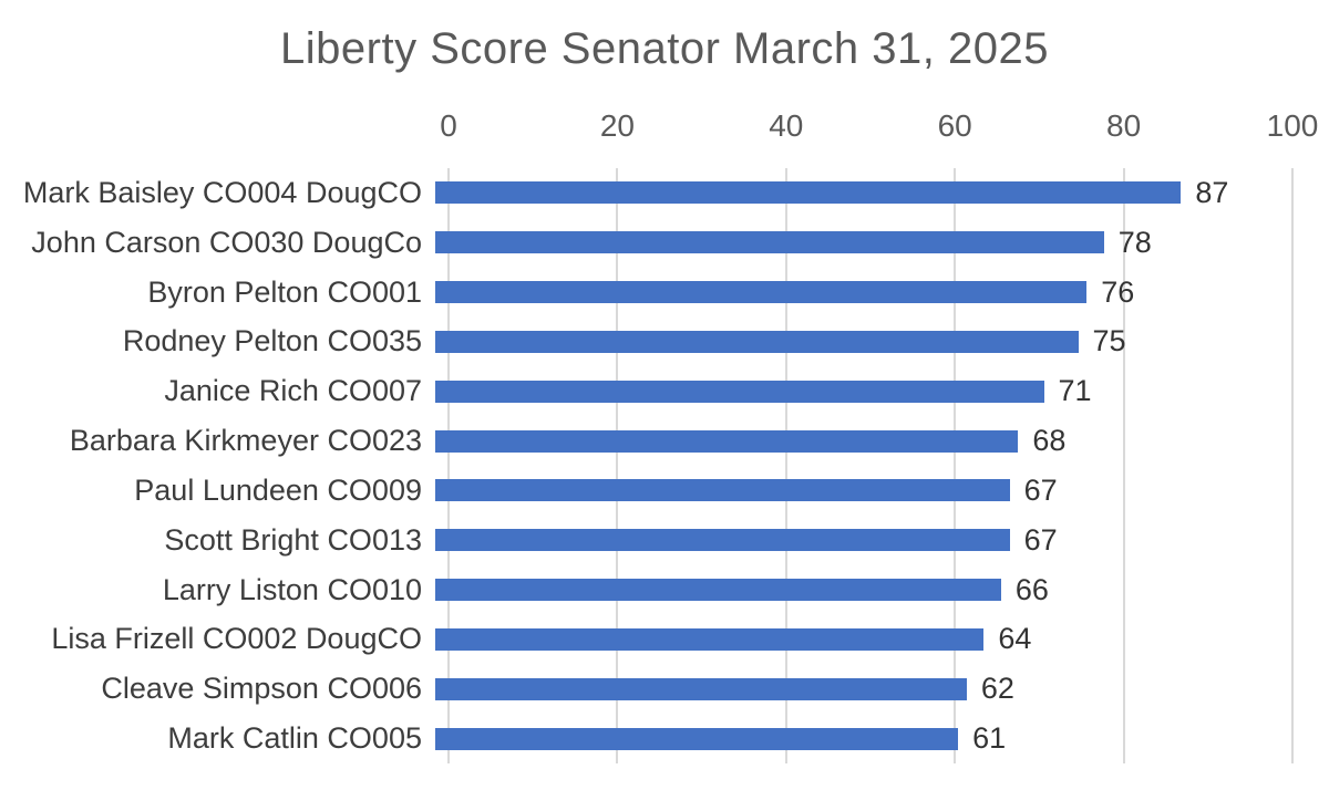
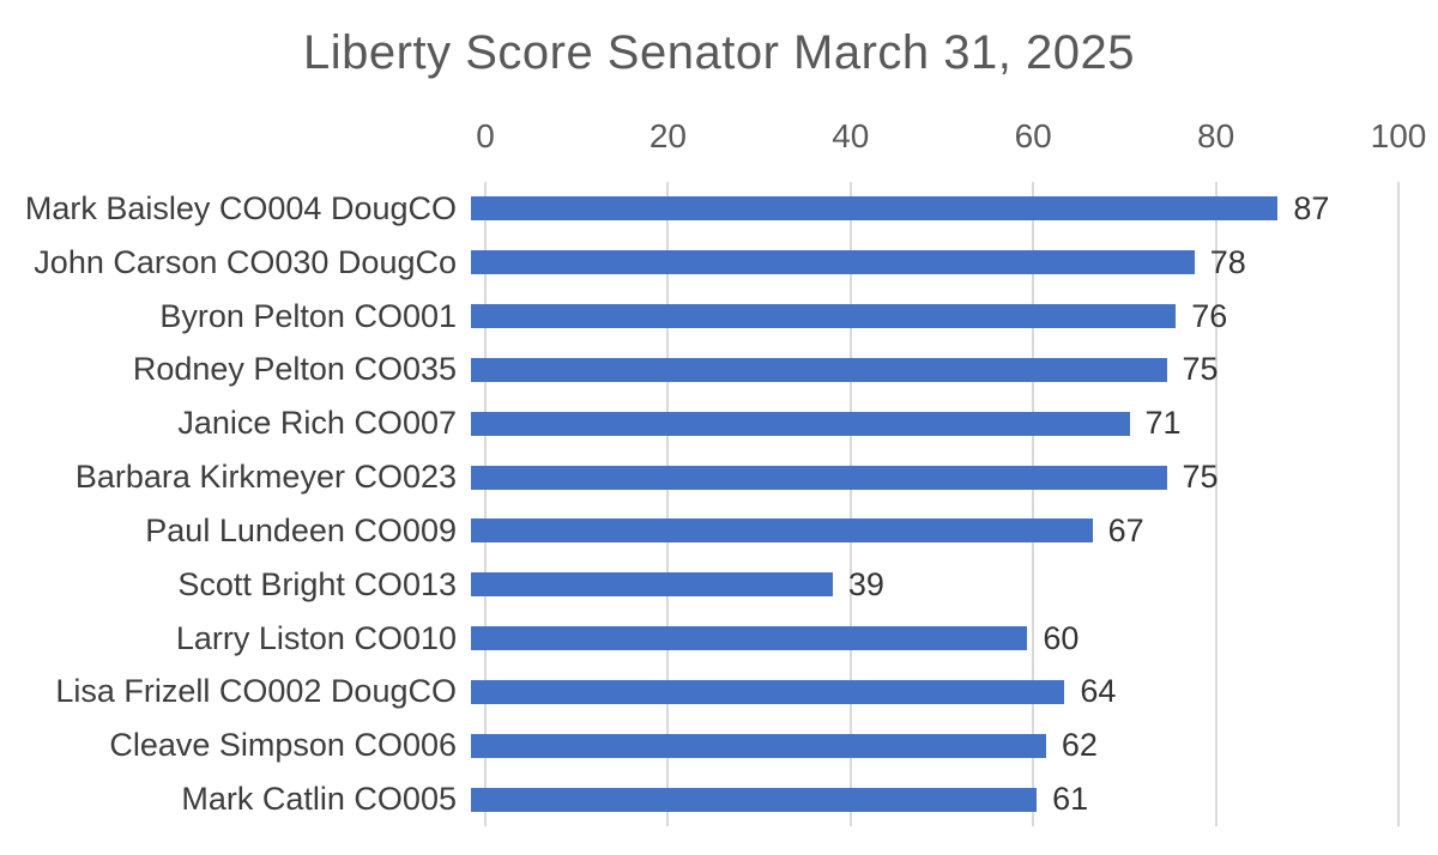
Barbara Kirkmeyer CO023: 68 -> 75
Scott Bright CO013: 67 -> 39
Larry Liston CO010: 66 -> 60
